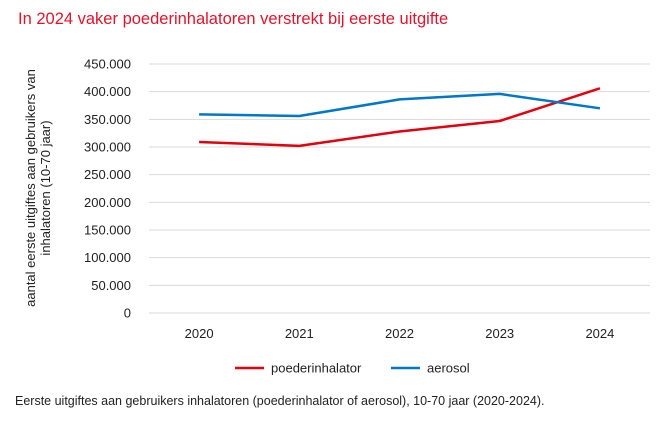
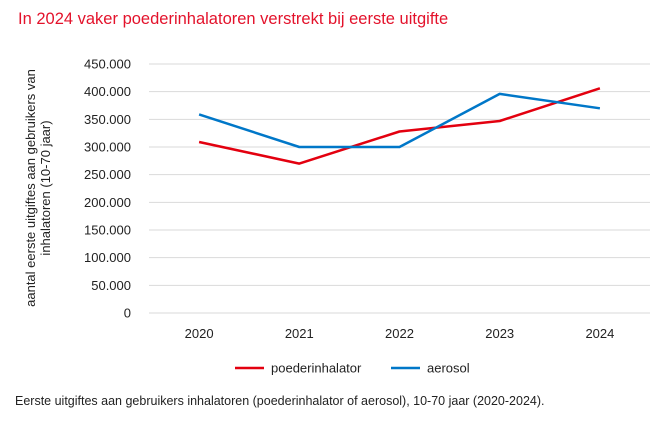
poederinhalator/2021: 300000 -> 270000
aerosol/2021: 360000 -> 300000
aerosol/2022: 390000 -> 300000
